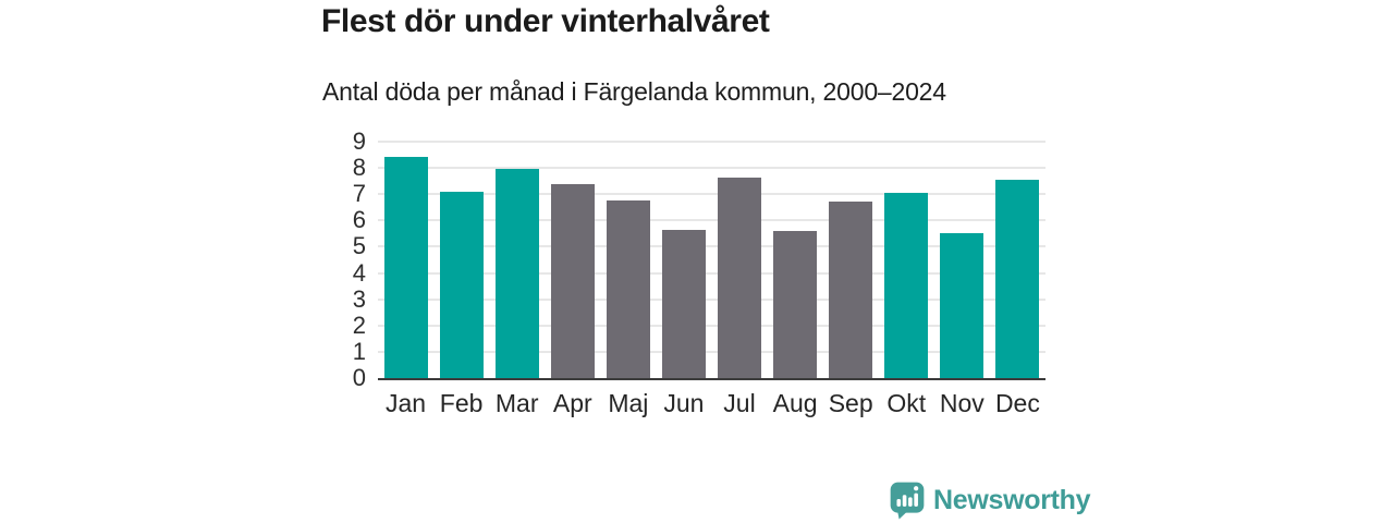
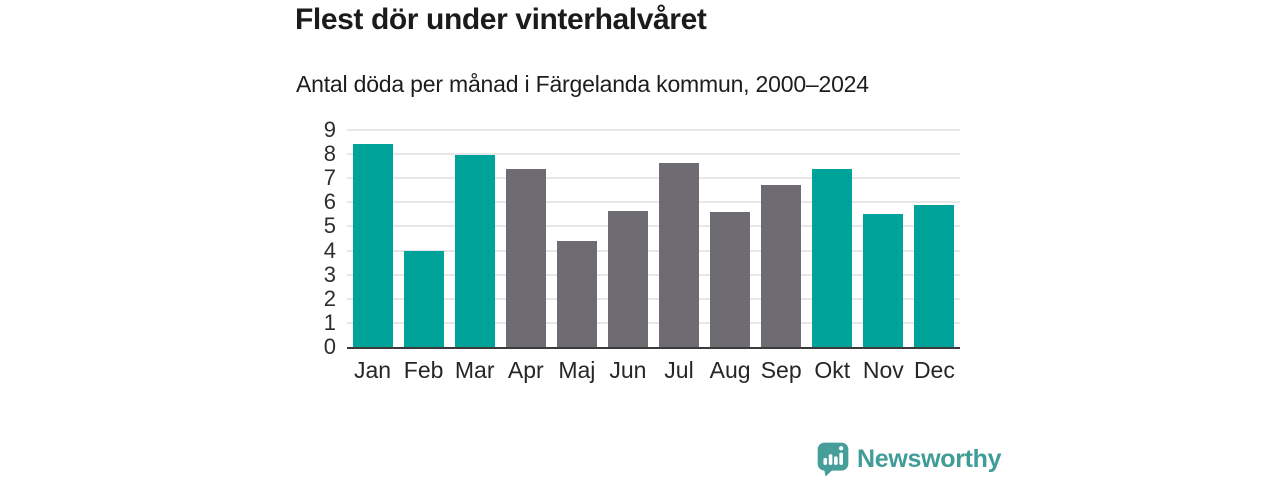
Feb: 7.1 -> 4.0
Maj: 6.8 -> 4.4
Okt: 7.0 -> 7.4
Dec: 7.5 -> 5.9
